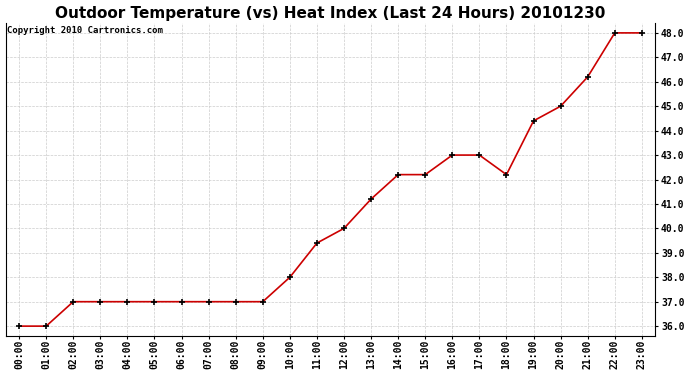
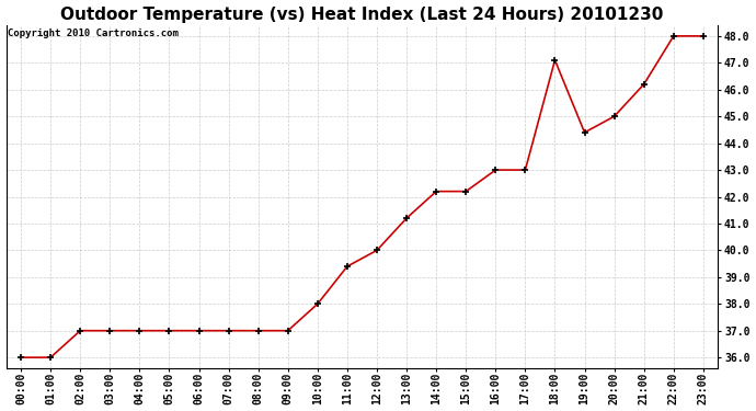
18:00: 42.2 -> 47.1
